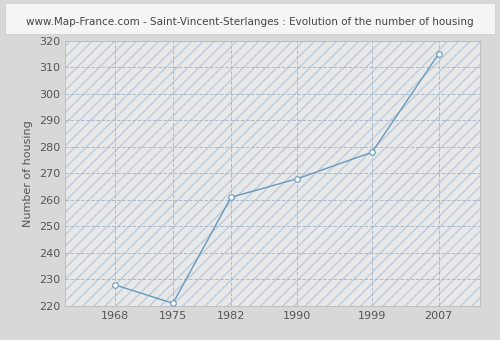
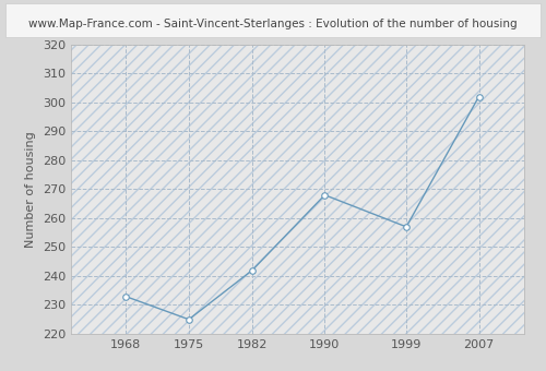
1968: 228 -> 233
1975: 221 -> 225
1982: 261 -> 242
1999: 278 -> 257
2007: 315 -> 302
